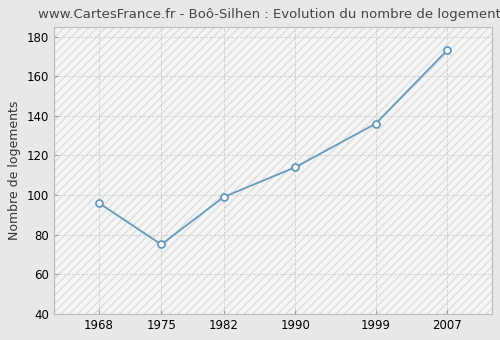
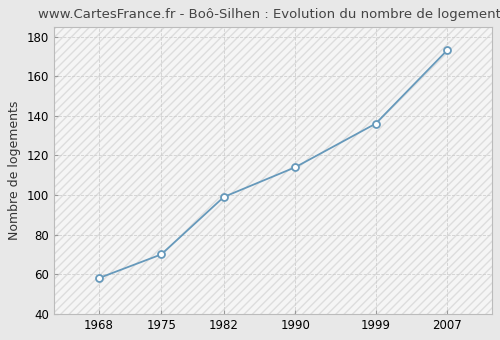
1968: 96 -> 58
1975: 75 -> 70
